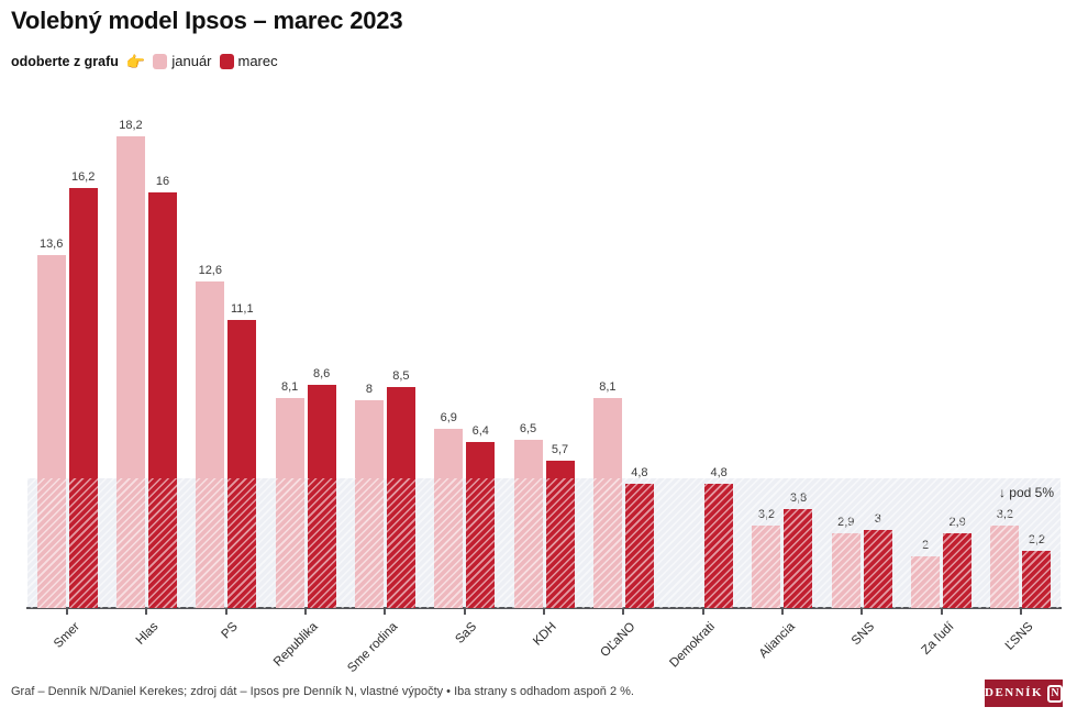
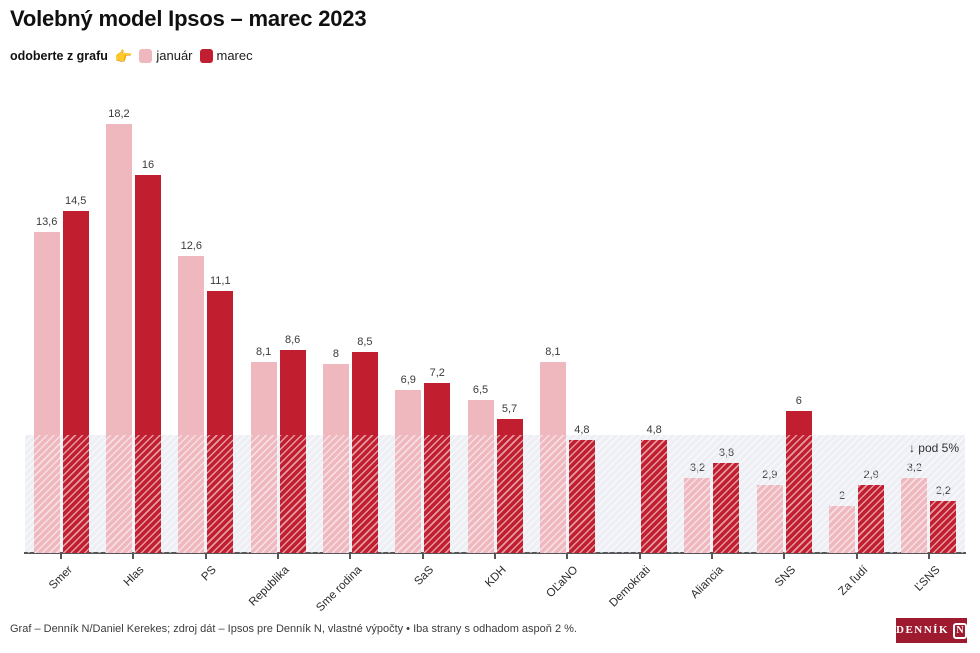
marec/Smer: 16,2 -> 14,5
marec/SaS: 6,4 -> 7,2
marec/SNS: 3 -> 6
